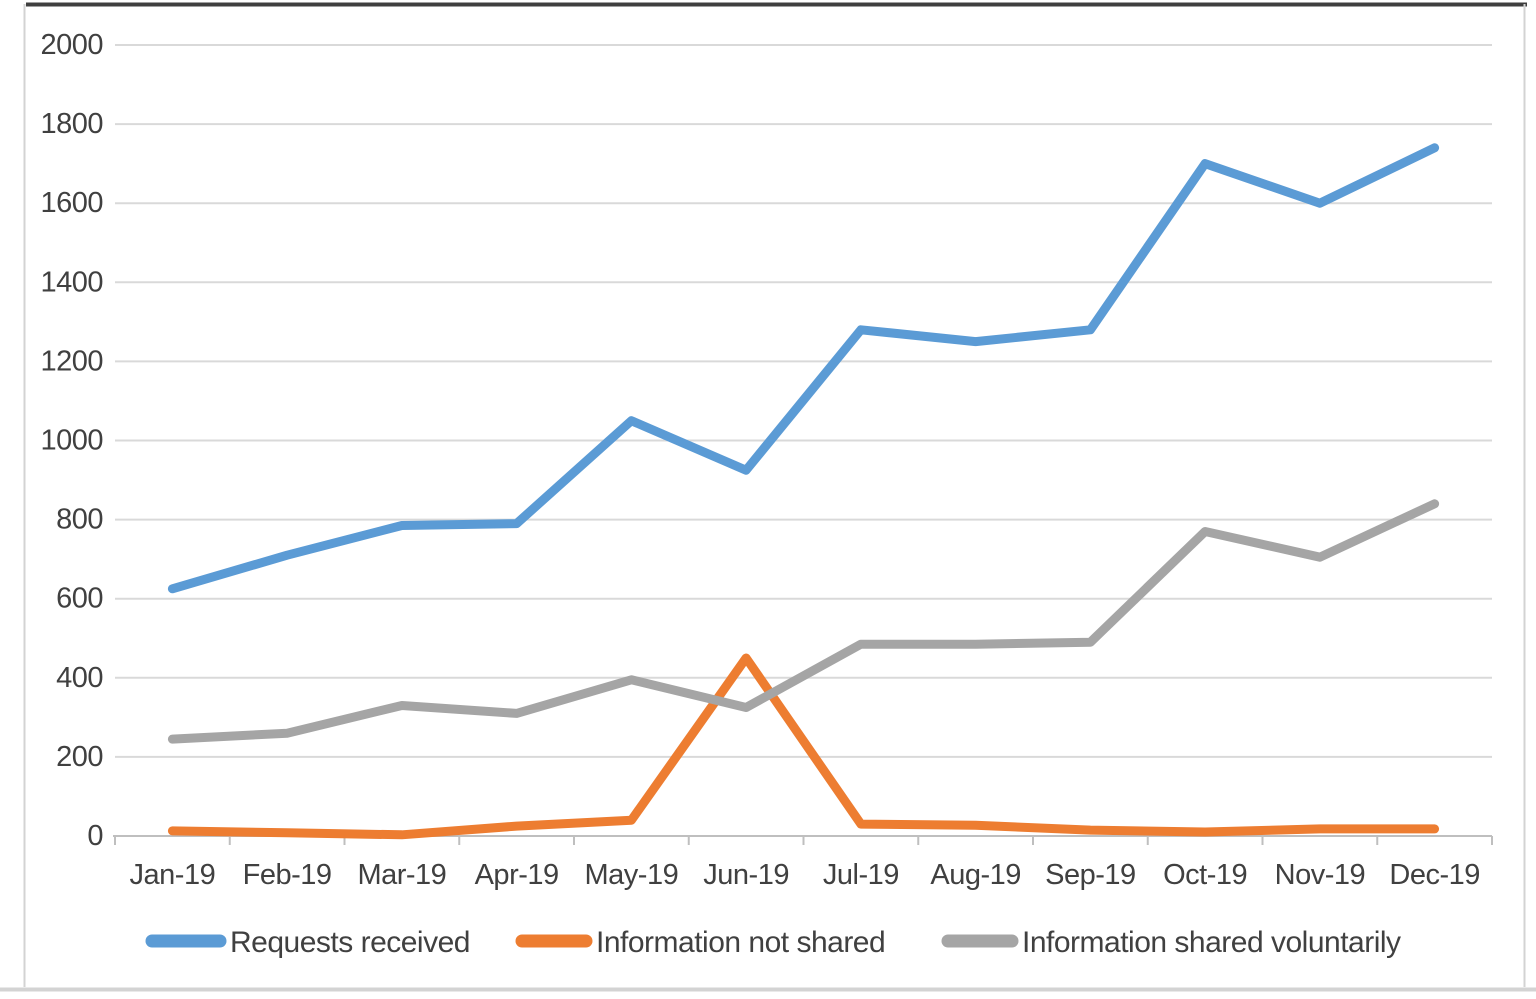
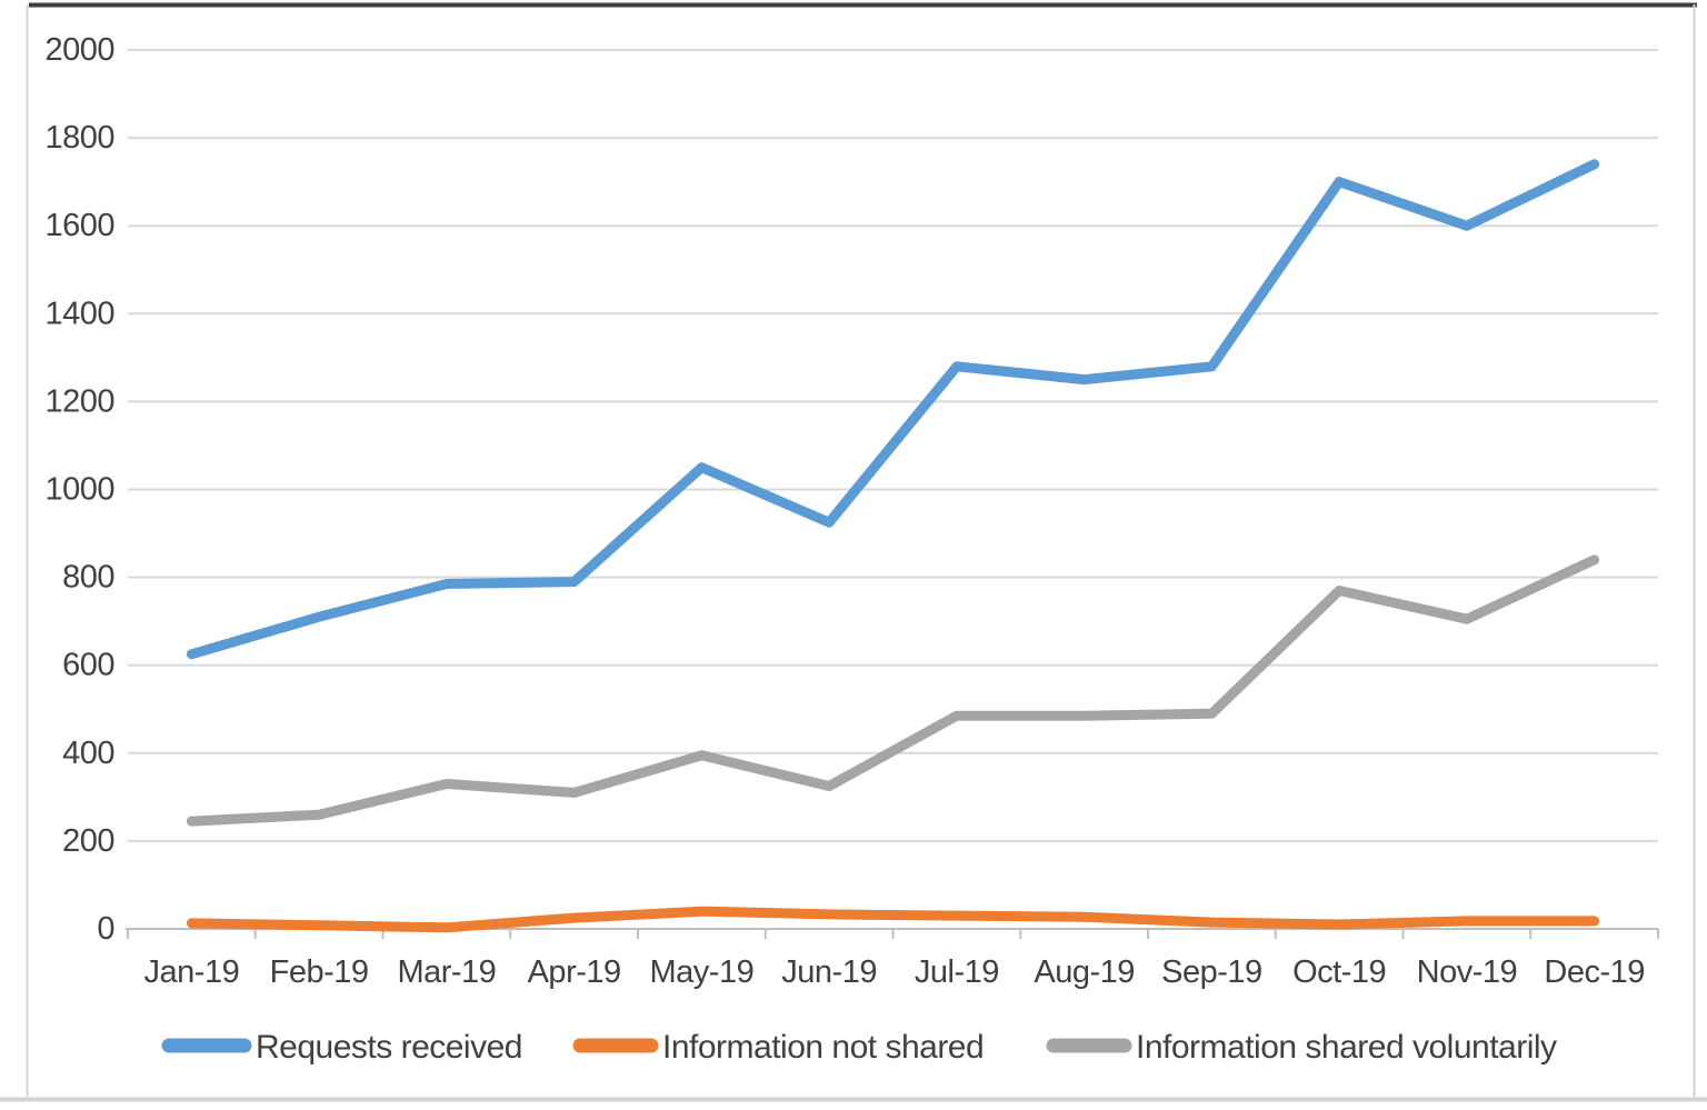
Information not shared/Jun-19: 450 -> 30
